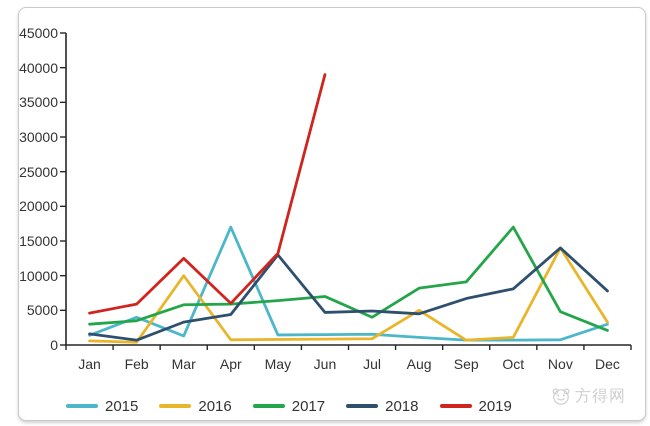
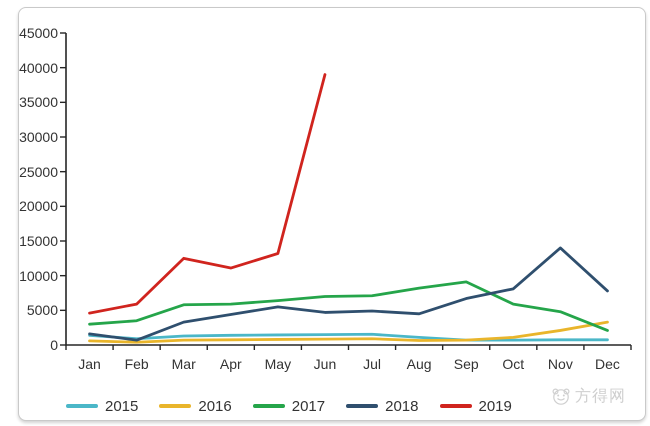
2015/Feb: 4000 -> 1000
2016/Mar: 10000 -> 1000
2015/Apr: 17000 -> 1000
2019/Apr: 6000 -> 11000
2018/May: 13000 -> 6000
2017/Jul: 4000 -> 7000
2016/Aug: 5000 -> 1000
2017/Oct: 17000 -> 6000
2016/Nov: 14000 -> 2000
2015/Dec: 3000 -> 1000
